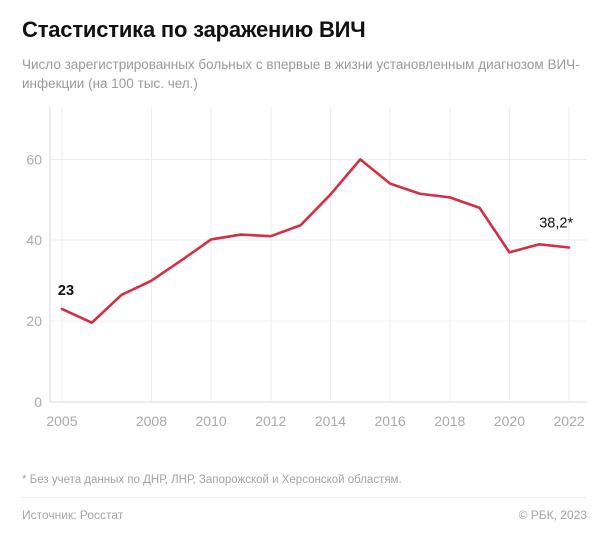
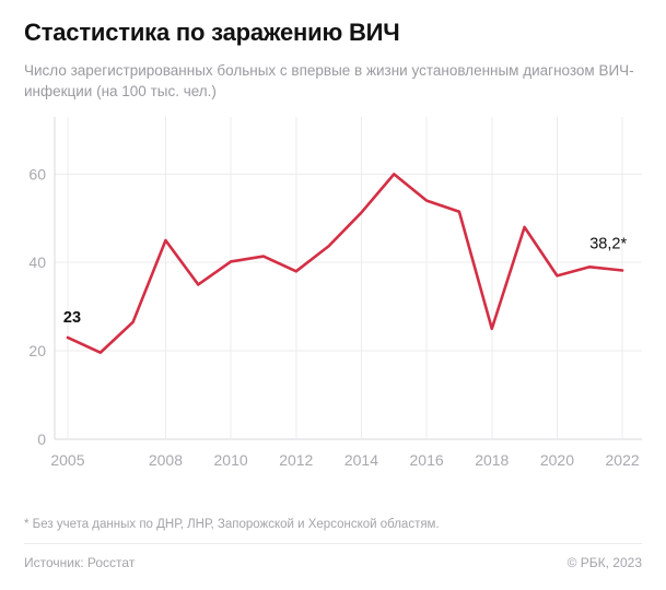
2008: 30 -> 45
2012: 41 -> 38
2018: 51 -> 25
